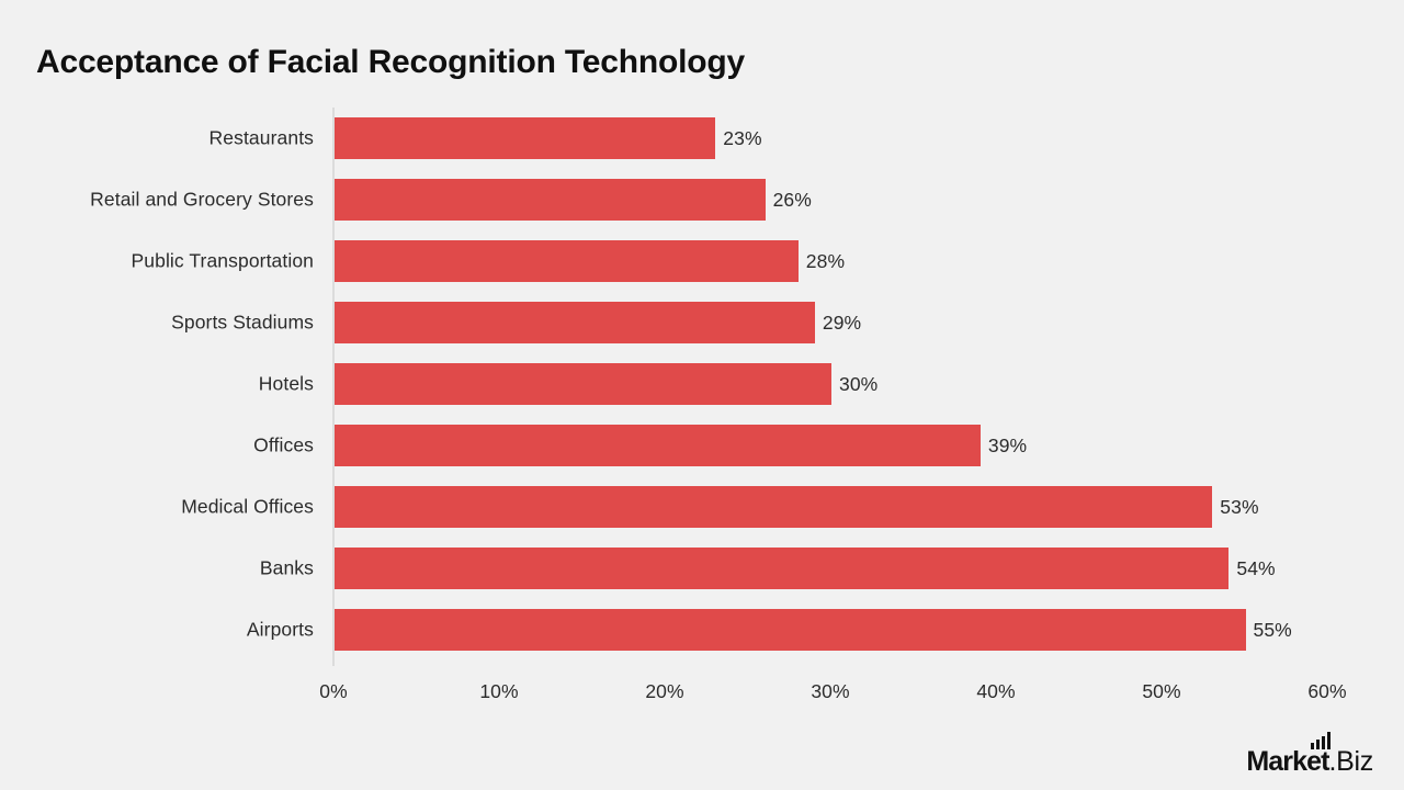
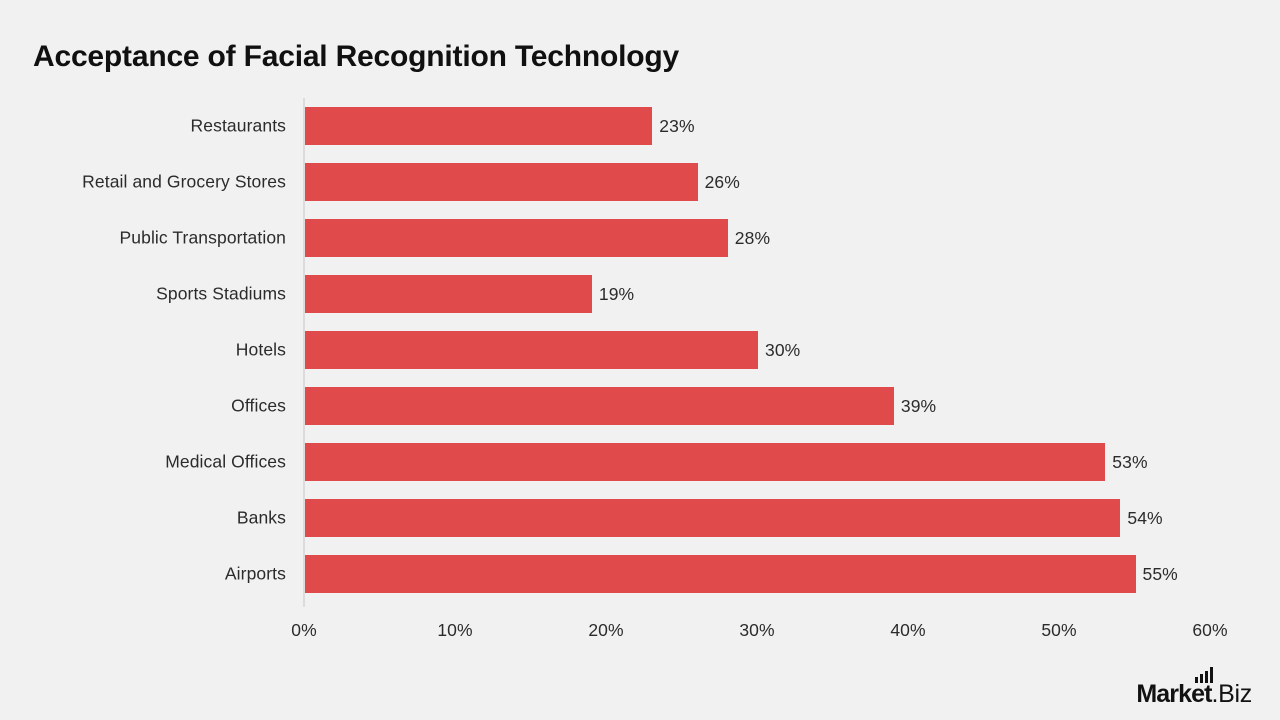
Sports Stadiums: 29% -> 19%
